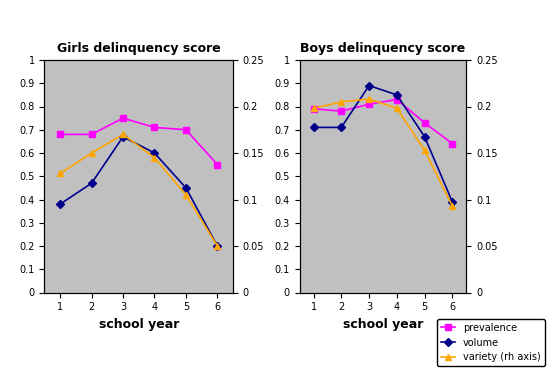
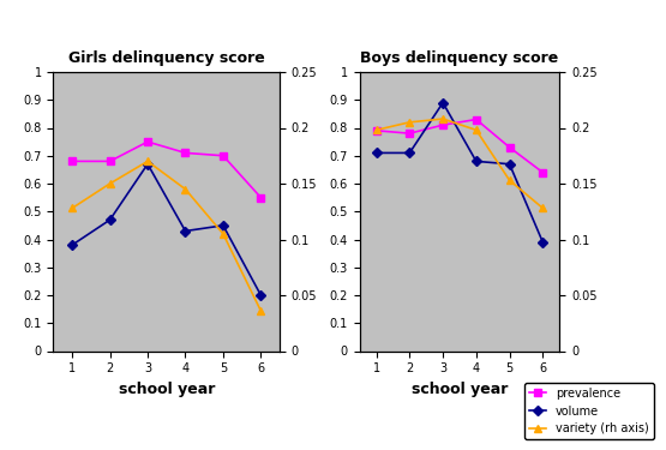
Girls delinquency score/volume/4: 0.60 -> 0.43
Girls delinquency score/variety (rh axis)/6: 0.050 -> 0.036
Boys delinquency score/volume/4: 0.85 -> 0.68
Boys delinquency score/variety (rh axis)/6: 0.093 -> 0.128
